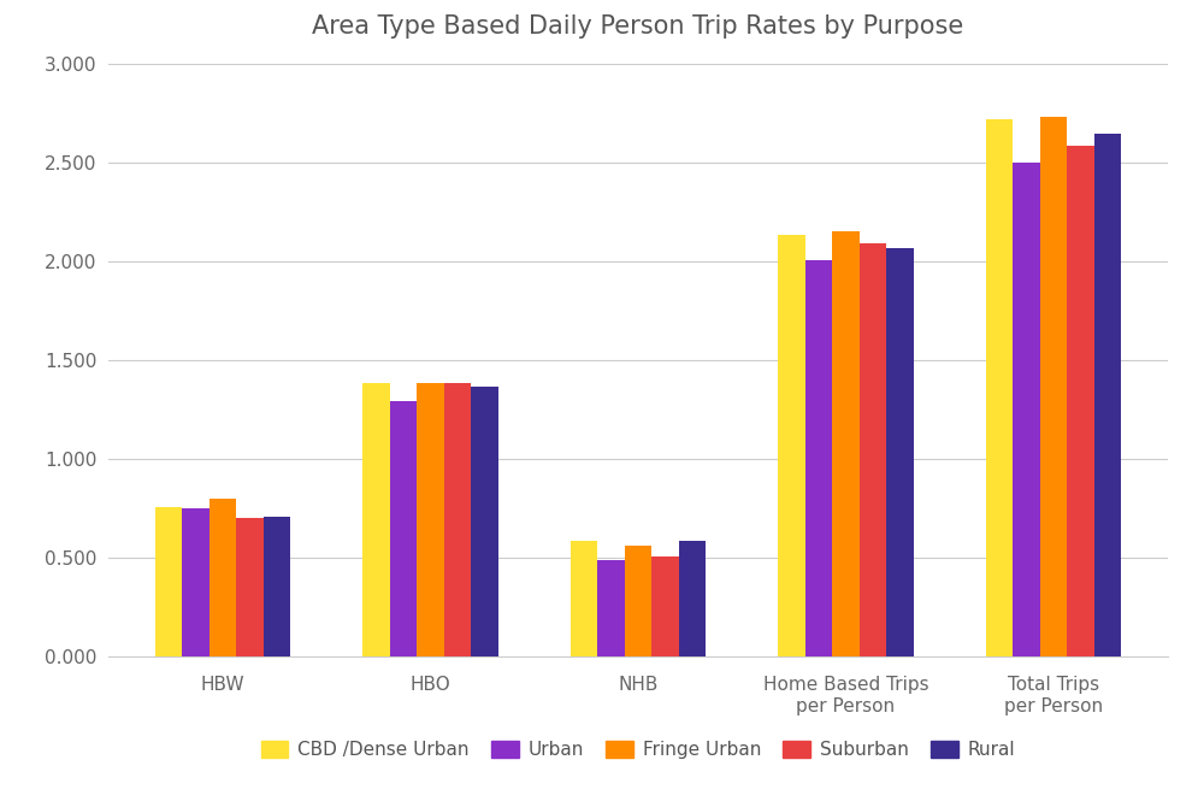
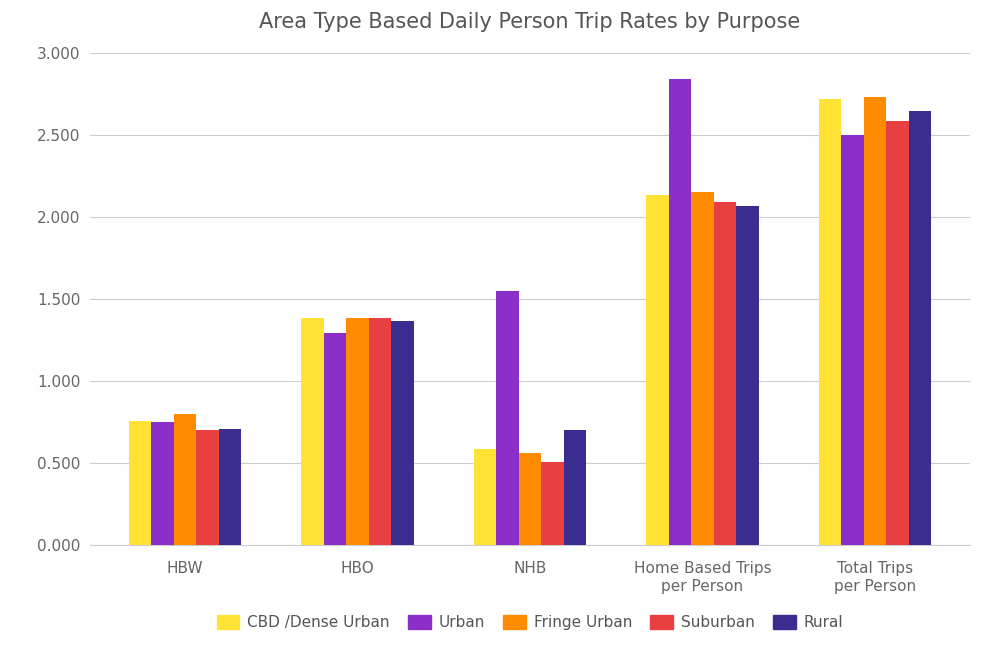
Urban/NHB: 0.49 -> 1.55
Rural/NHB: 0.58 -> 0.70
Urban/Home Based Trips per Person: 2.00 -> 2.84
